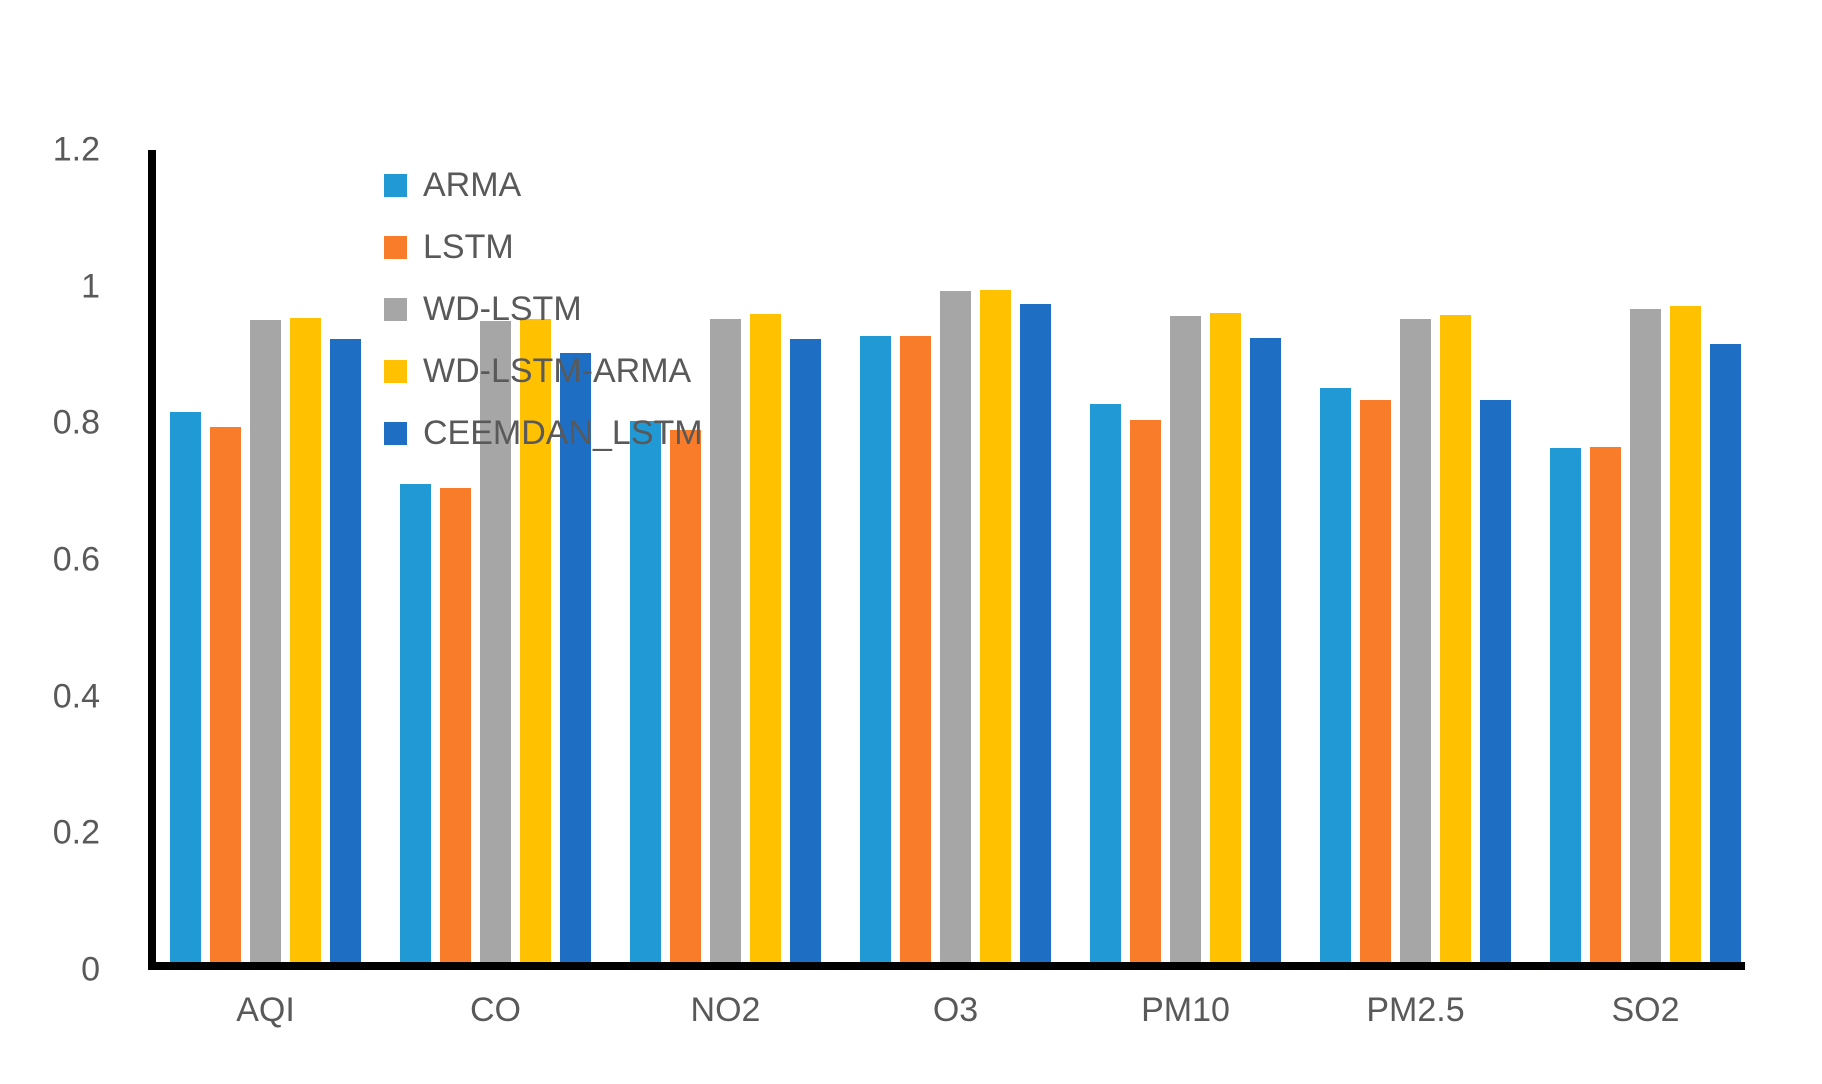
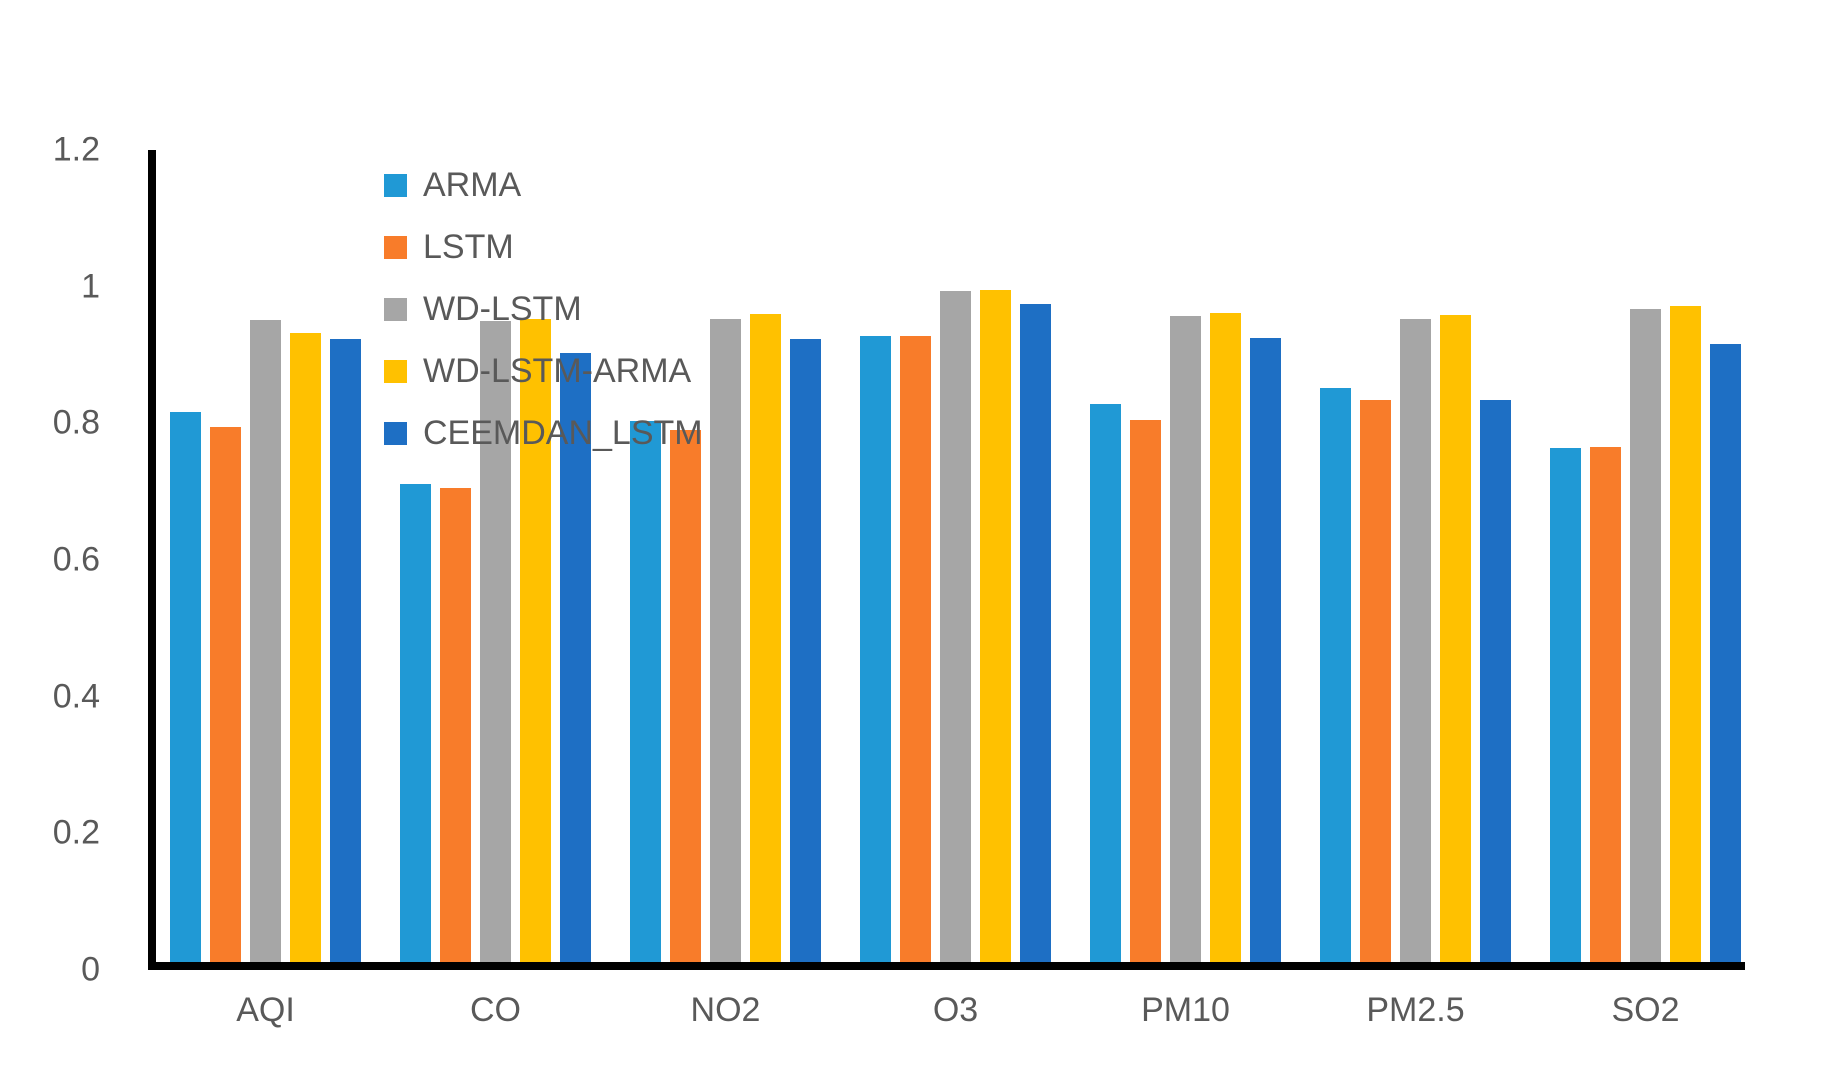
WD-LSTM-ARMA/AQI: 0.95 -> 0.93
